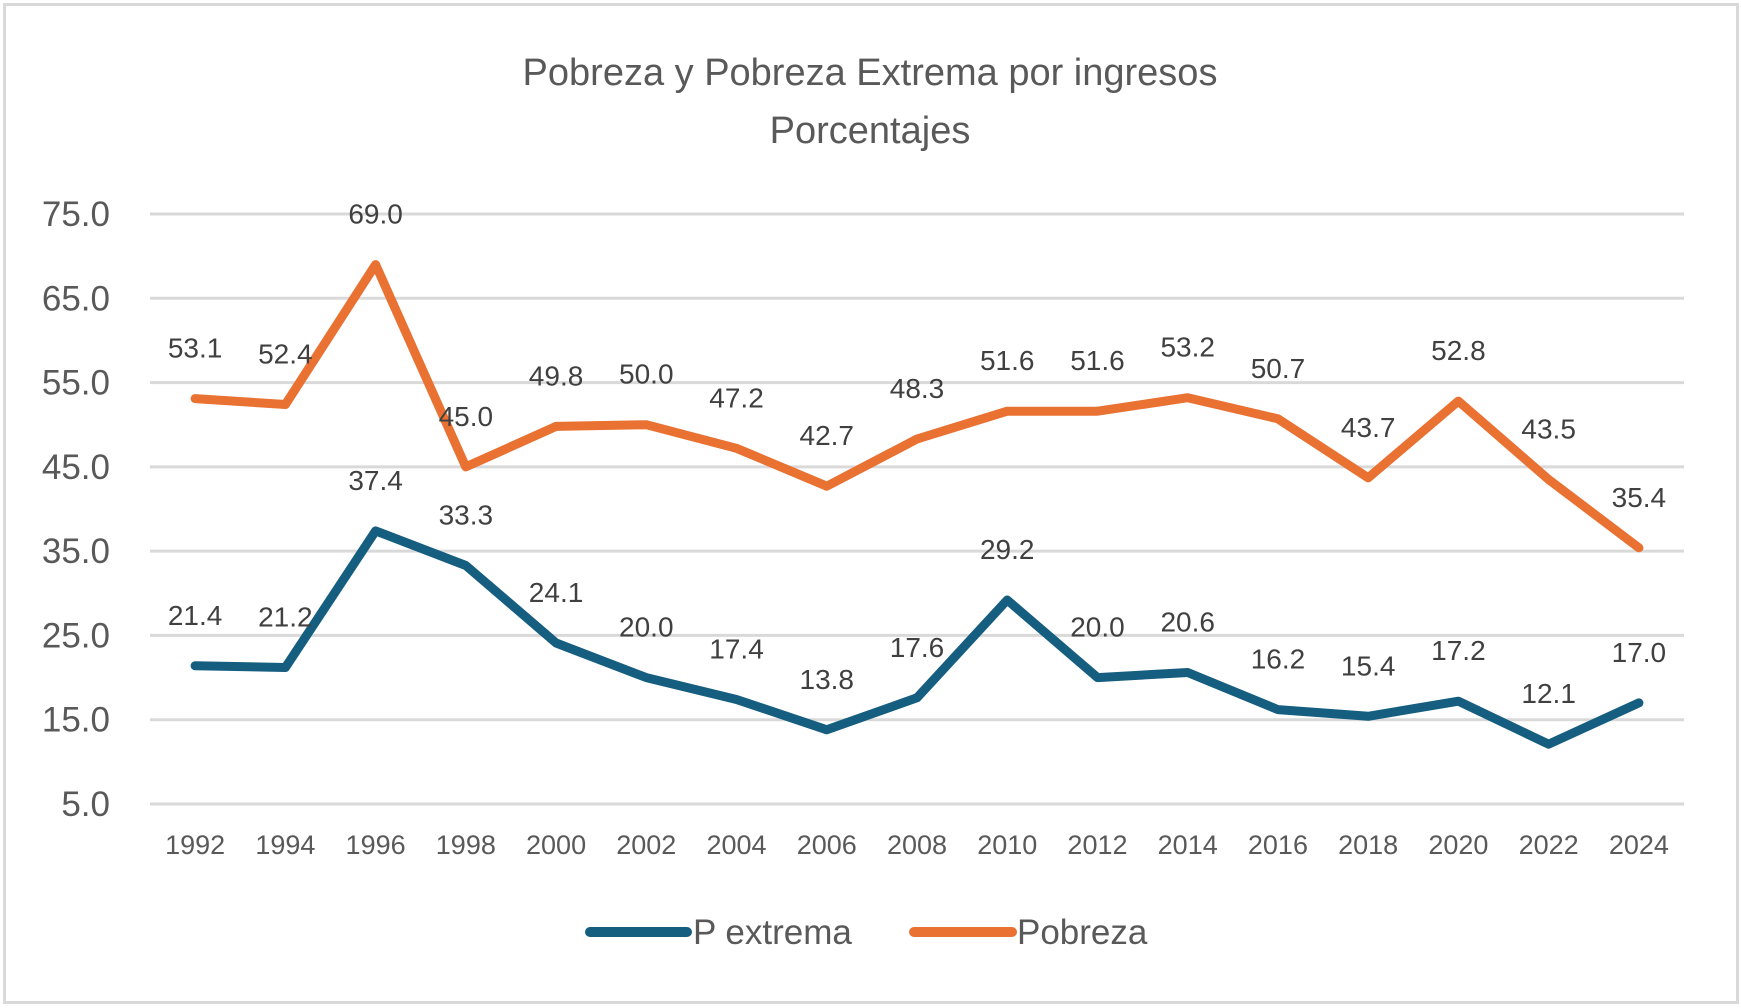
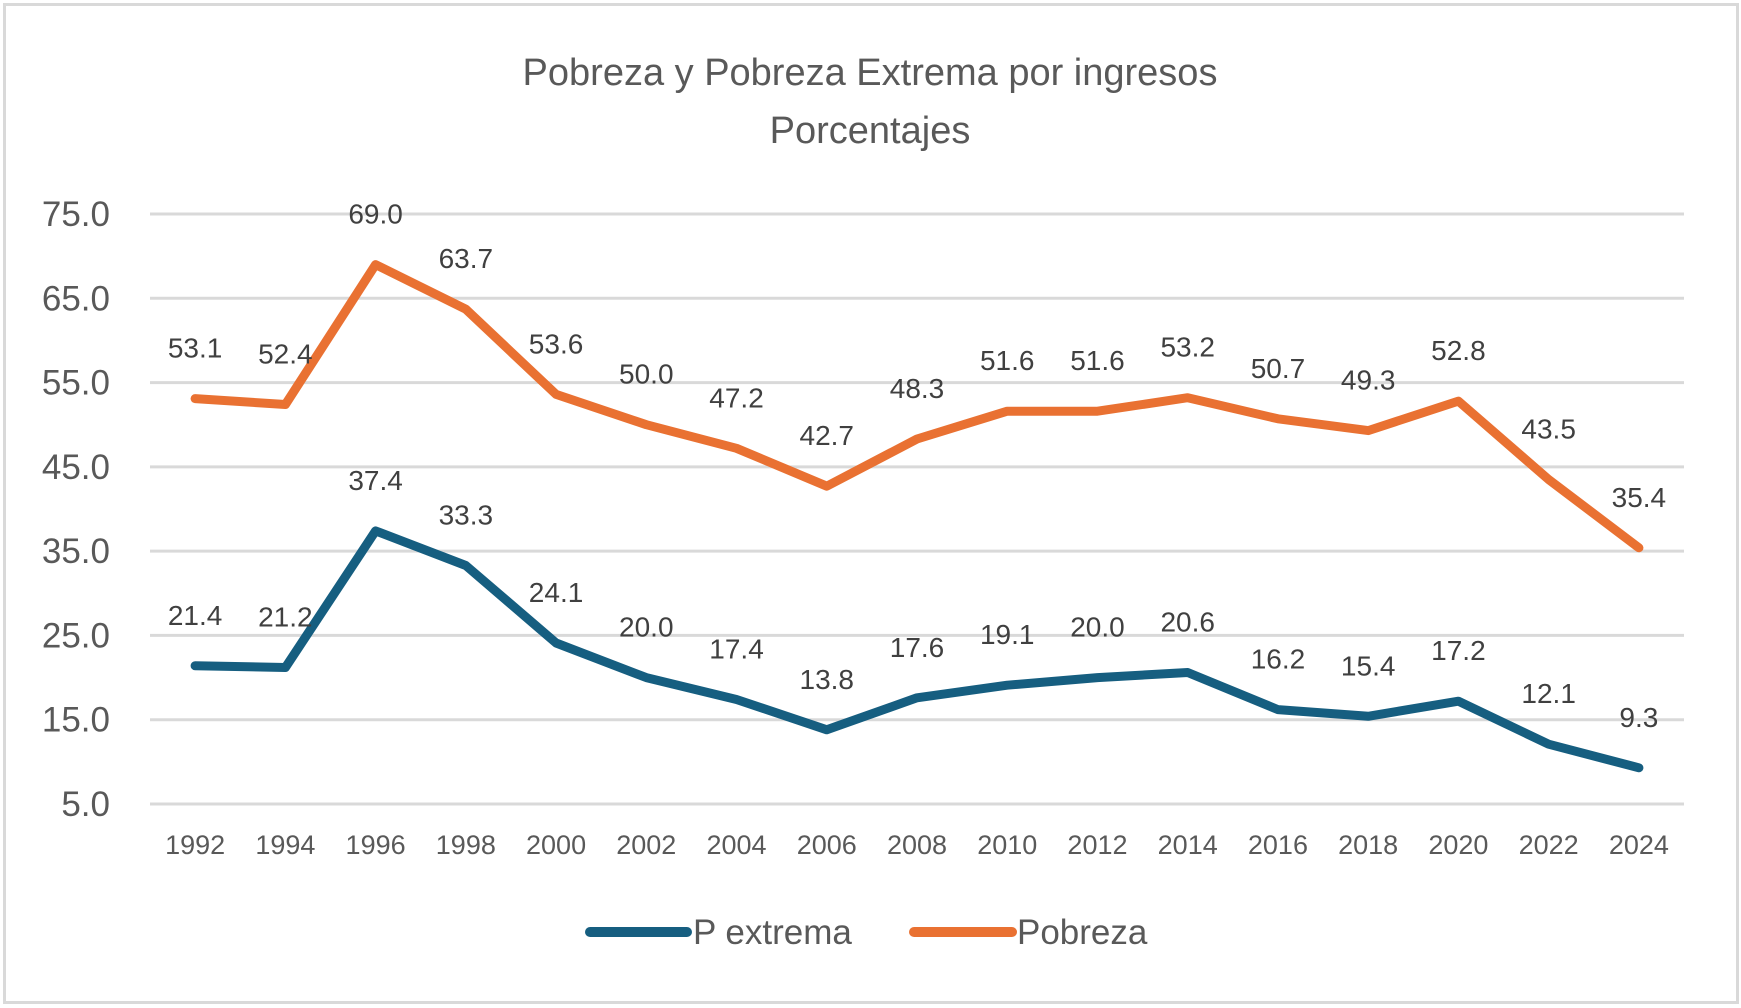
Pobreza/1998: 45.0 -> 63.7
Pobreza/2000: 49.8 -> 53.6
P extrema/2010: 29.2 -> 19.1
Pobreza/2018: 43.7 -> 49.3
P extrema/2024: 17.0 -> 9.3
